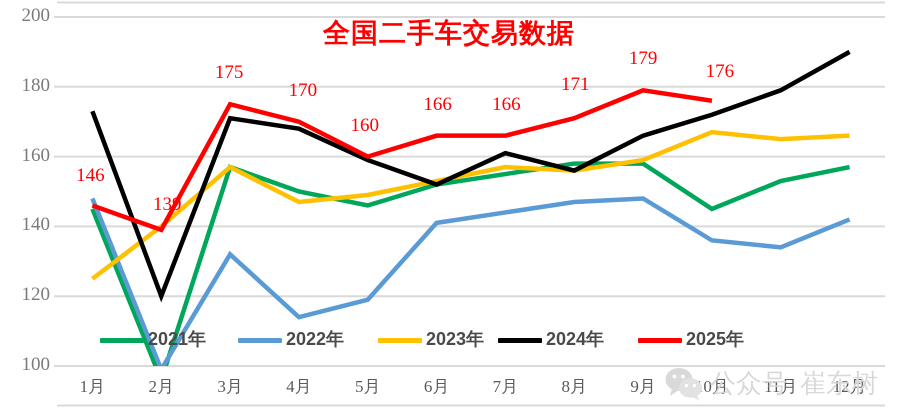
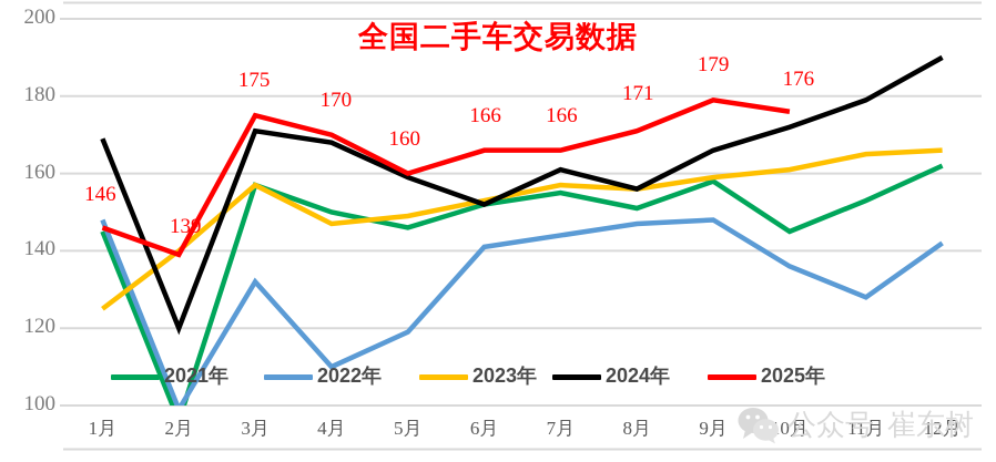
2024年/1月: 173 -> 169
2022年/4月: 114 -> 110
2021年/8月: 158 -> 151
2023年/10月: 167 -> 161
2022年/11月: 134 -> 128
2021年/12月: 157 -> 162
